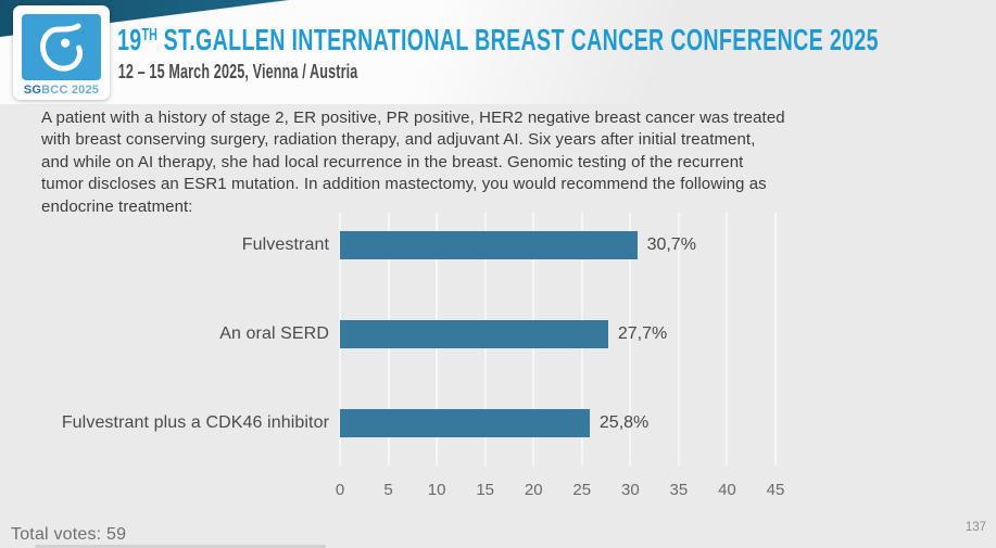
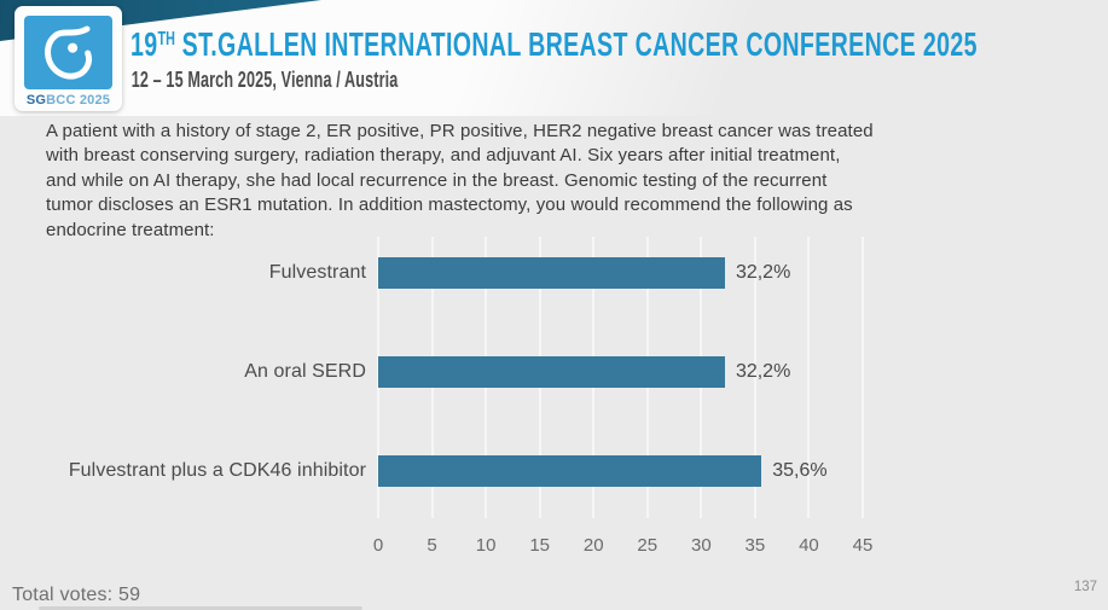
Fulvestrant: 30,7% -> 32,2%
An oral SERD: 27,7% -> 32,2%
Fulvestrant plus a CDK46 inhibitor: 25,8% -> 35,6%
